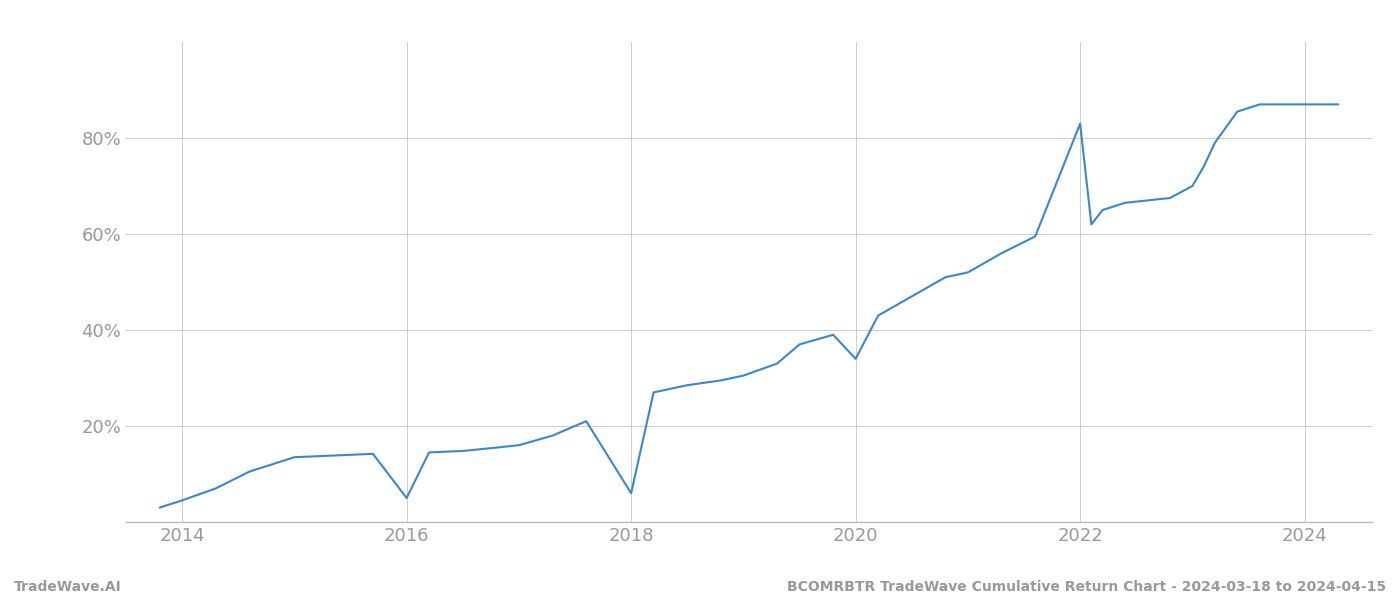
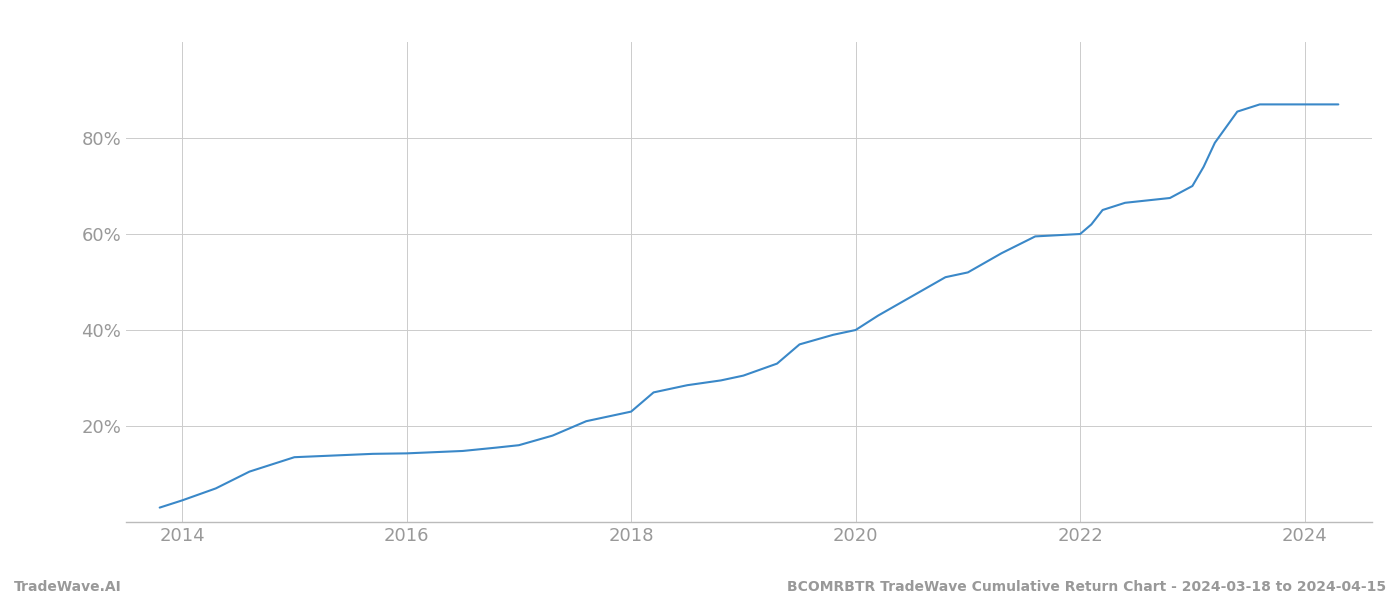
2016: 5.0% -> 14.3%
2018: 6.0% -> 23.0%
2020: 34.0% -> 40.0%
2022: 83.0% -> 60.0%
